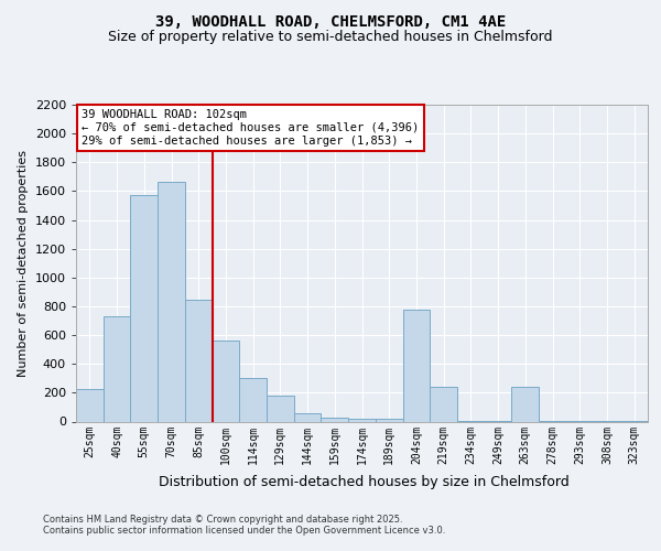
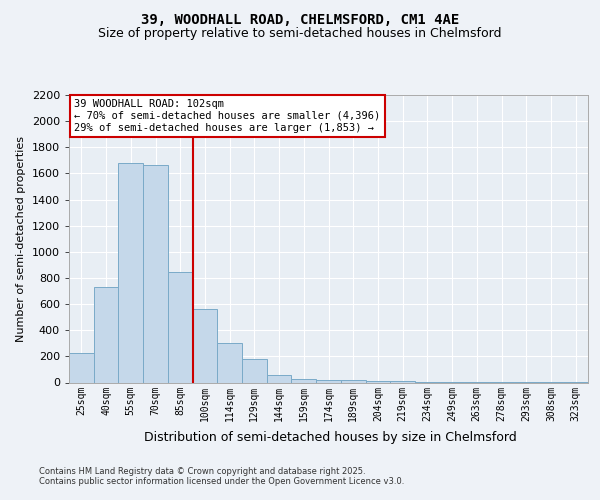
55sqm: 1570 -> 1680
204sqm: 780 -> 10
219sqm: 240 -> 10
263sqm: 240 -> 0
